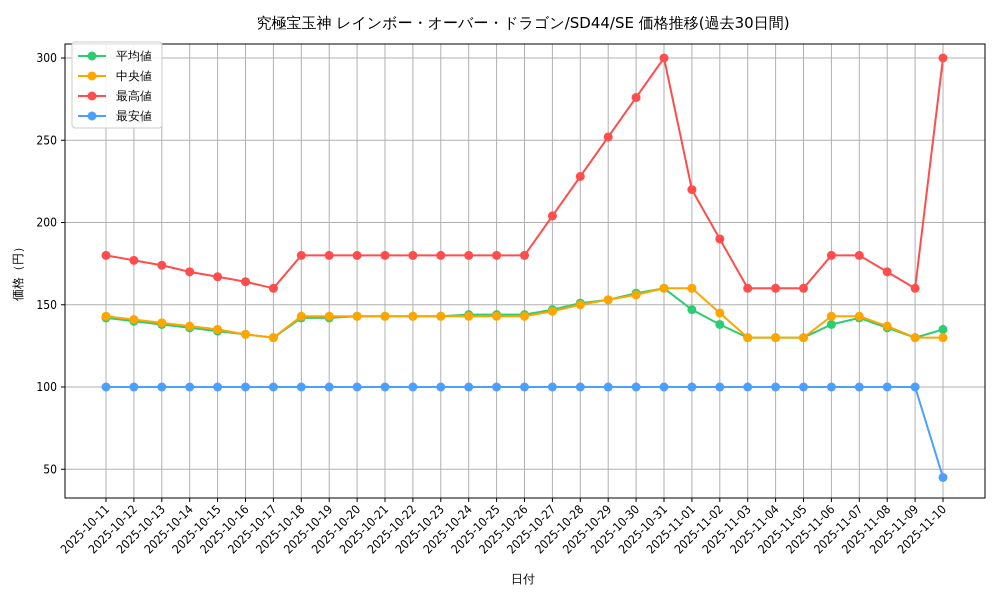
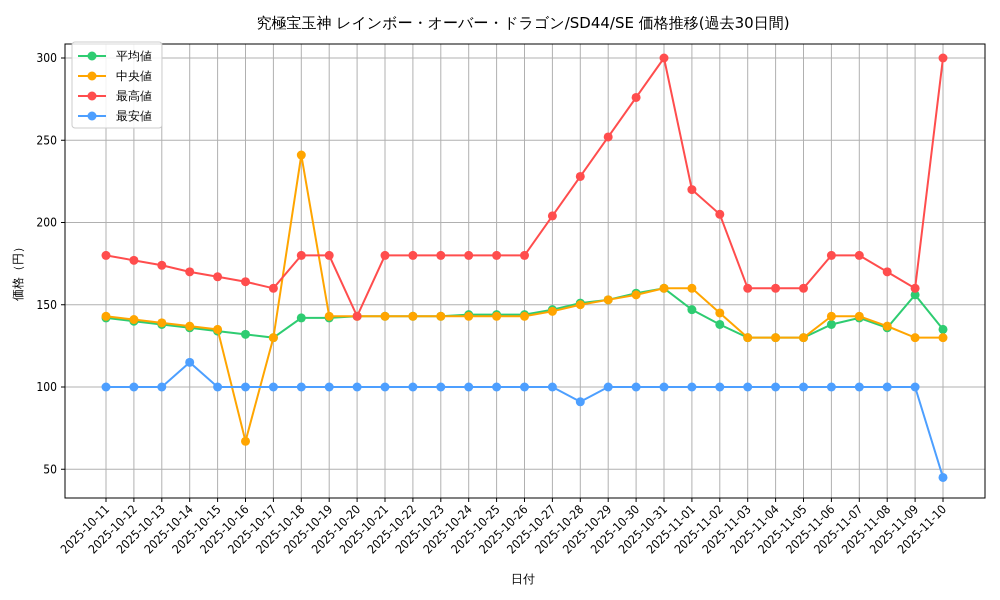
最安値/2025-10-14: 100 -> 115
中央値/2025-10-16: 132 -> 67
中央値/2025-10-18: 143 -> 241
最高値/2025-10-20: 180 -> 143
最安値/2025-10-28: 100 -> 91
最高値/2025-11-02: 190 -> 205
平均値/2025-11-09: 130 -> 156
